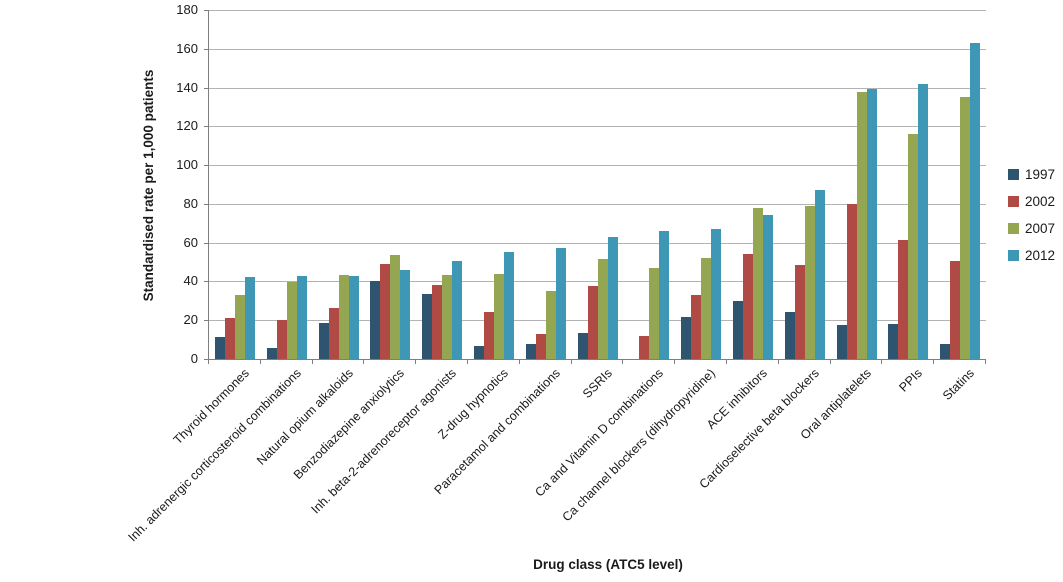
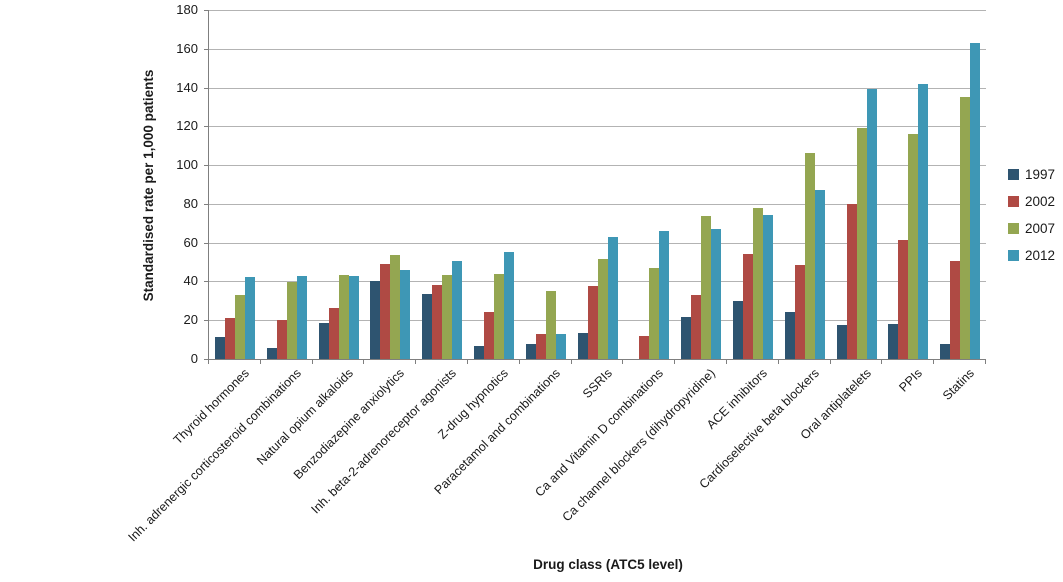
2012/Paracetamol and combinations: 57 -> 13
2007/Ca channel blockers (dihydropyridine): 52 -> 74
2007/Cardioselective beta blockers: 79 -> 106
2007/Oral antiplatelets: 138 -> 119
